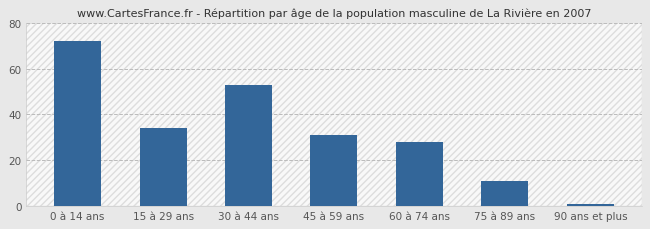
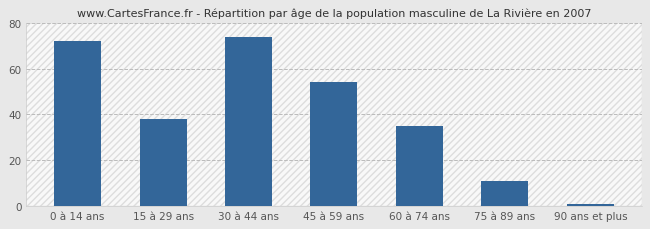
15 à 29 ans: 34 -> 38
30 à 44 ans: 53 -> 74
45 à 59 ans: 31 -> 54
60 à 74 ans: 28 -> 35
